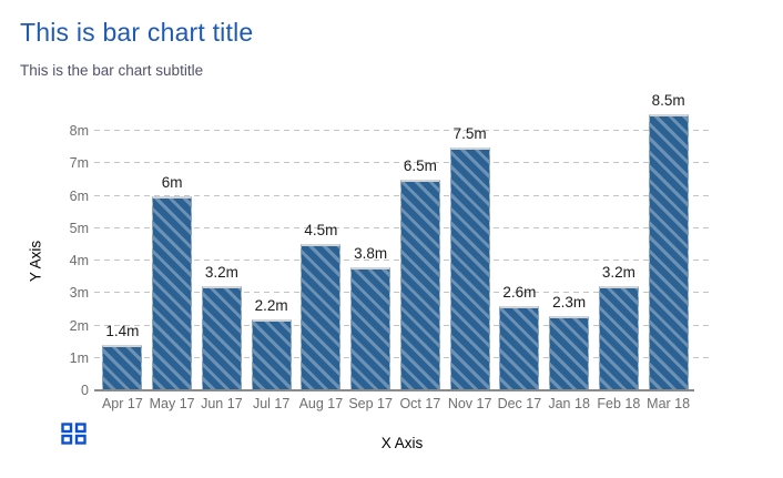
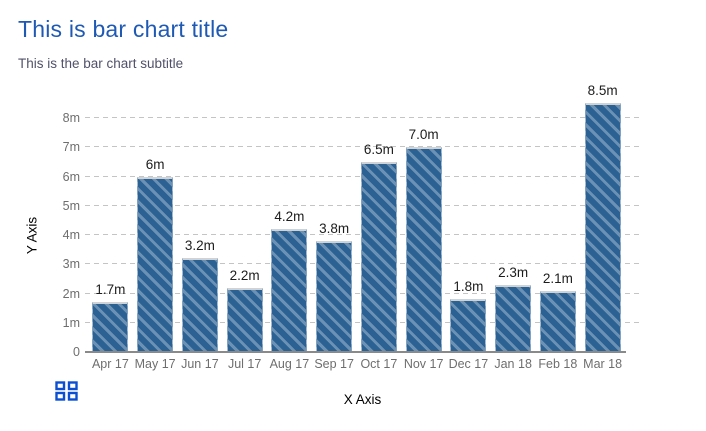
Apr 17: 1.4m -> 1.7m
Aug 17: 4.5m -> 4.2m
Nov 17: 7.5m -> 7.0m
Dec 17: 2.6m -> 1.8m
Feb 18: 3.2m -> 2.1m
